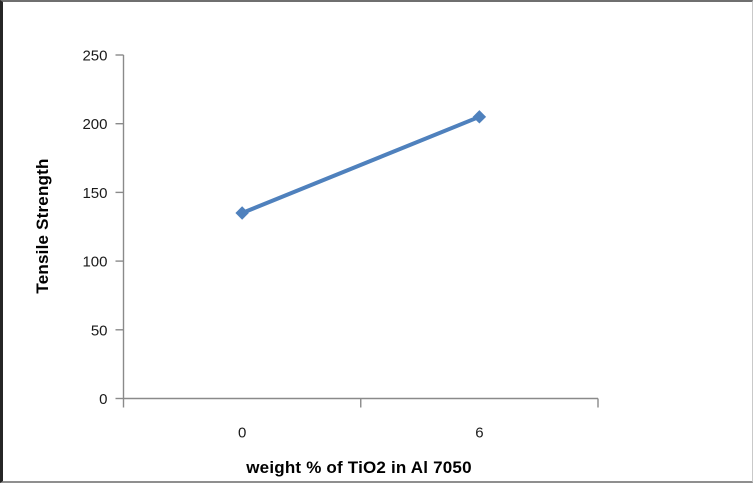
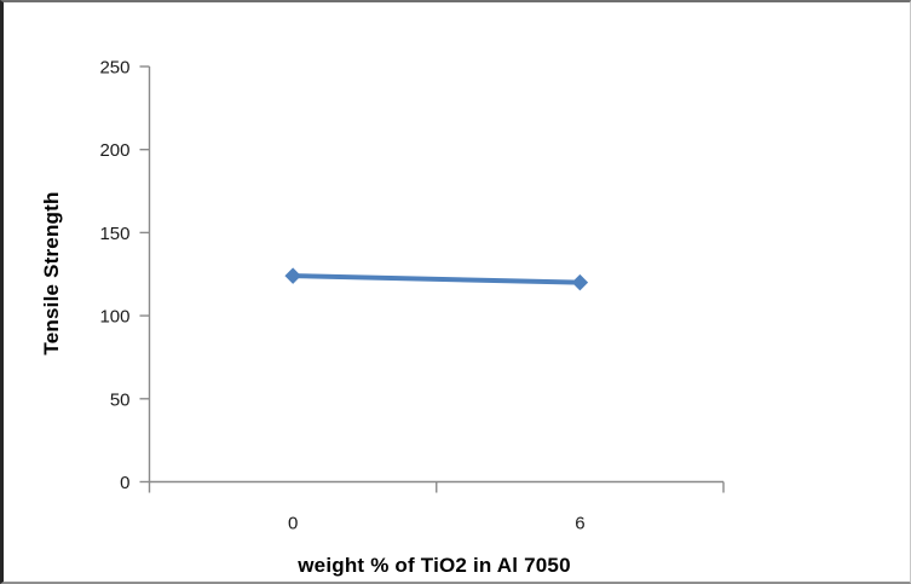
0: 135 -> 124
6: 205 -> 120
